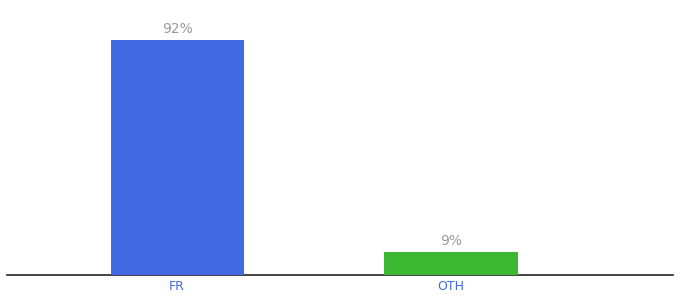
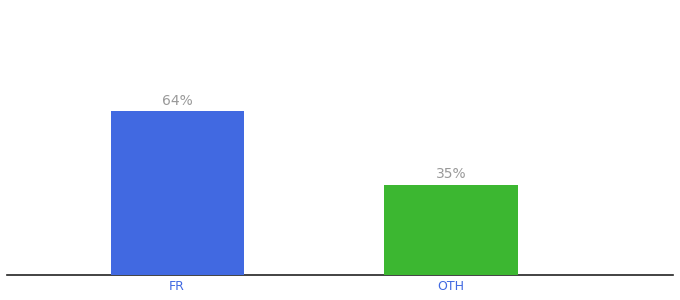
FR: 92% -> 64%
OTH: 9% -> 35%
